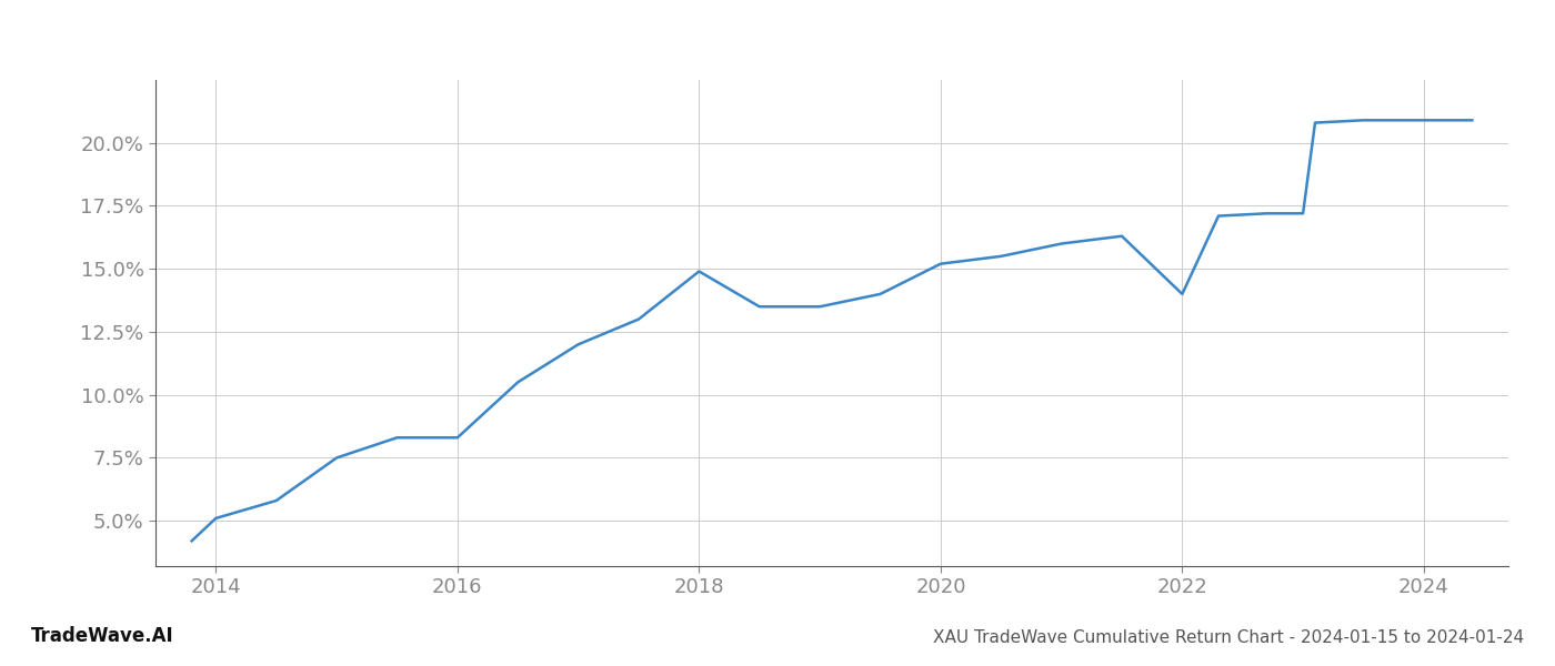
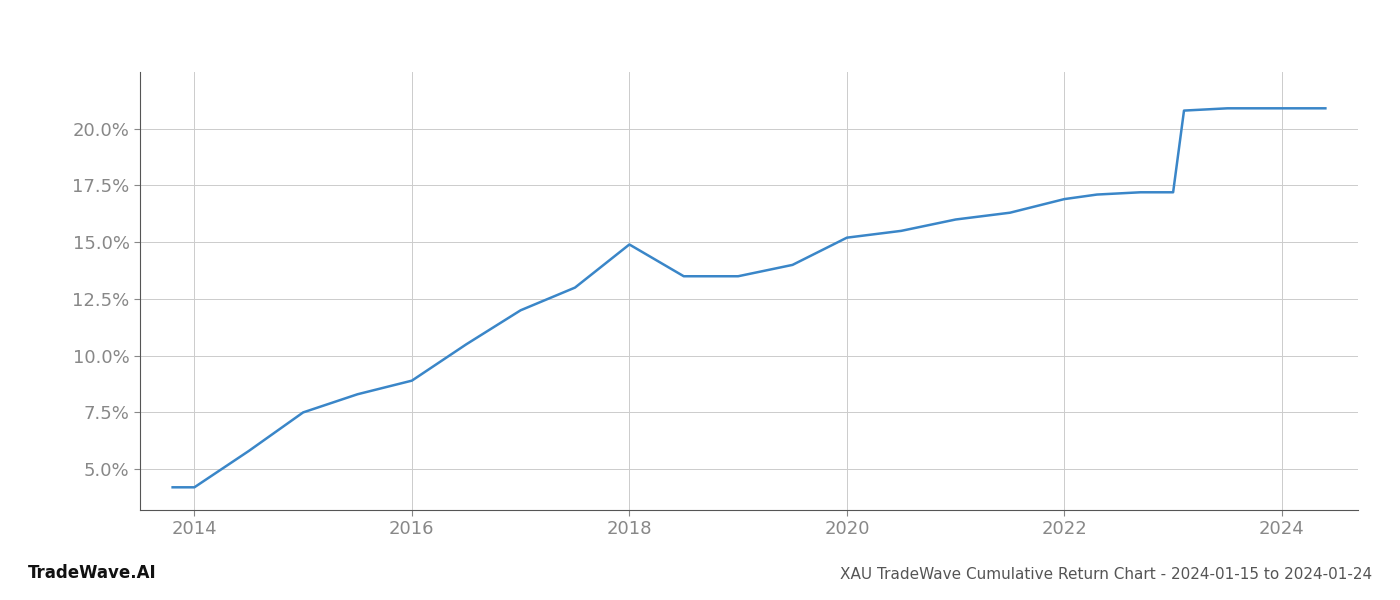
2014: 5.1% -> 4.2%
2016: 8.3% -> 8.9%
2022: 14.0% -> 16.9%
